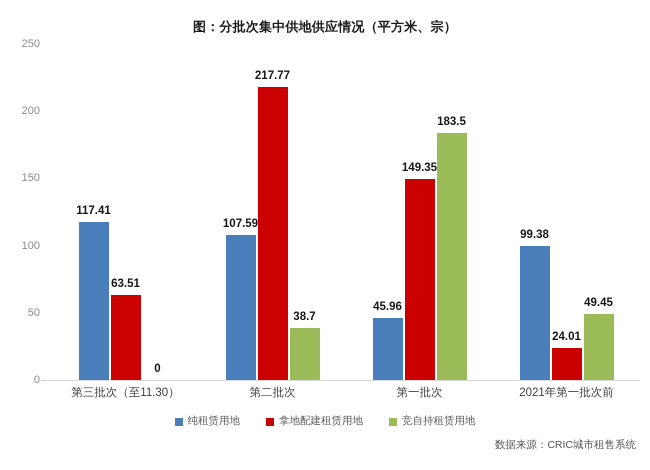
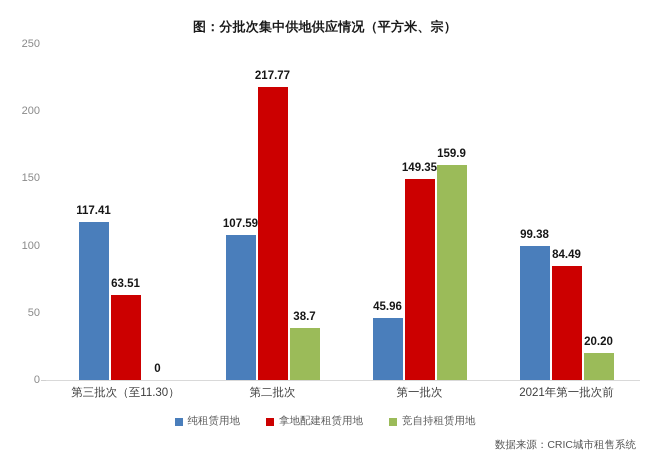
竞自持租赁用地/第一批次: 183.5 -> 159.9
拿地配建租赁用地/2021年第一批次前: 24.01 -> 84.49
竞自持租赁用地/2021年第一批次前: 49.45 -> 20.20
